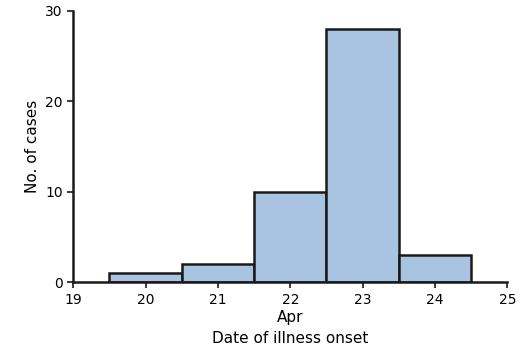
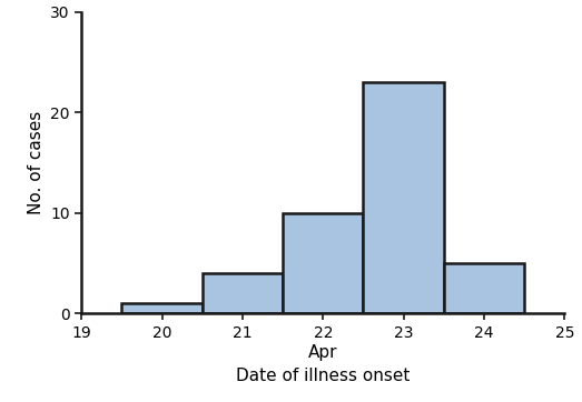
21: 2 -> 4
23: 28 -> 23
24: 3 -> 5
